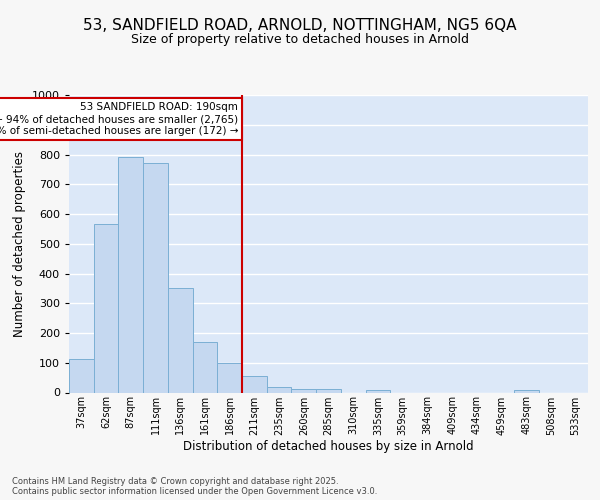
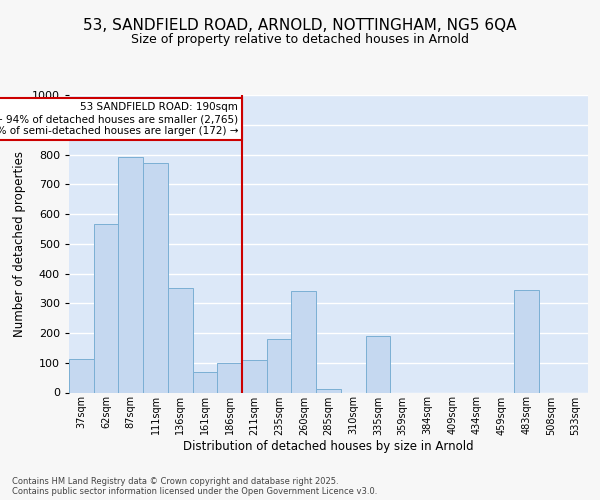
161sqm: 170 -> 70
211sqm: 55 -> 110
235sqm: 18 -> 180
260sqm: 13 -> 340
335sqm: 10 -> 190
483sqm: 7 -> 345
